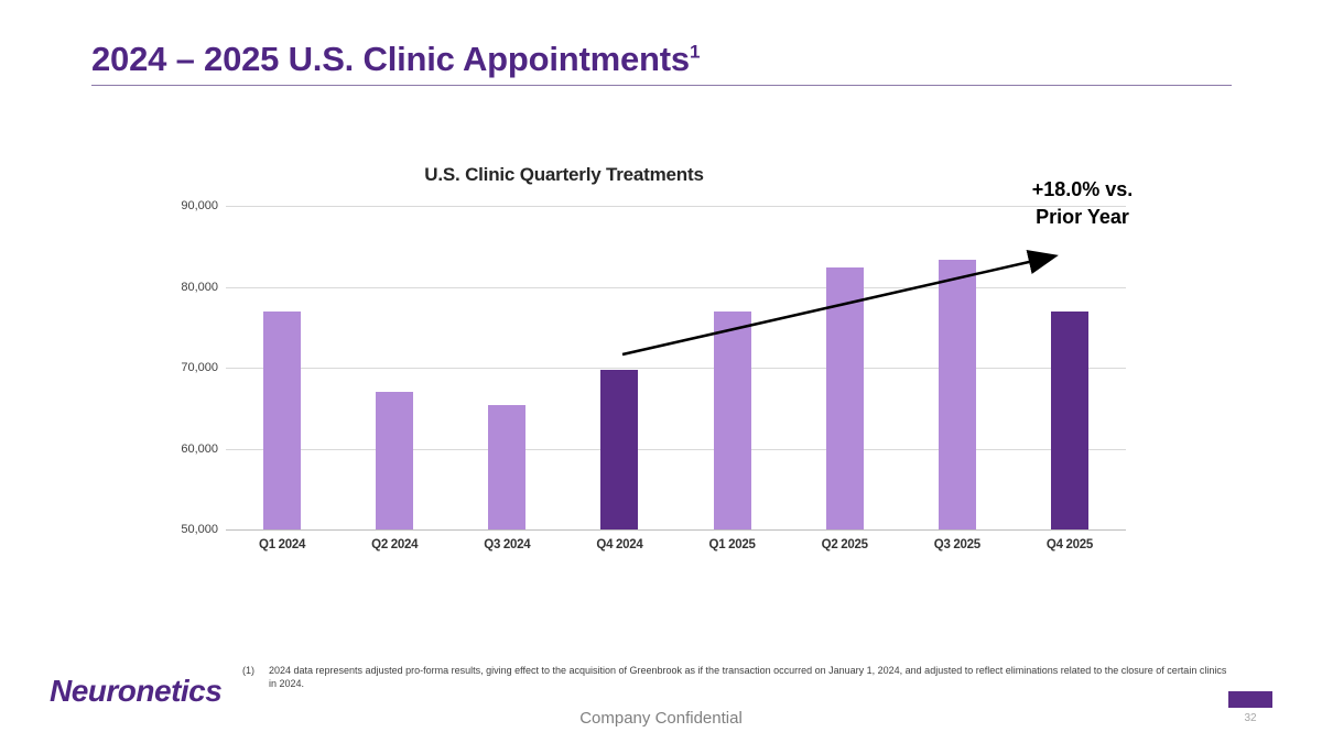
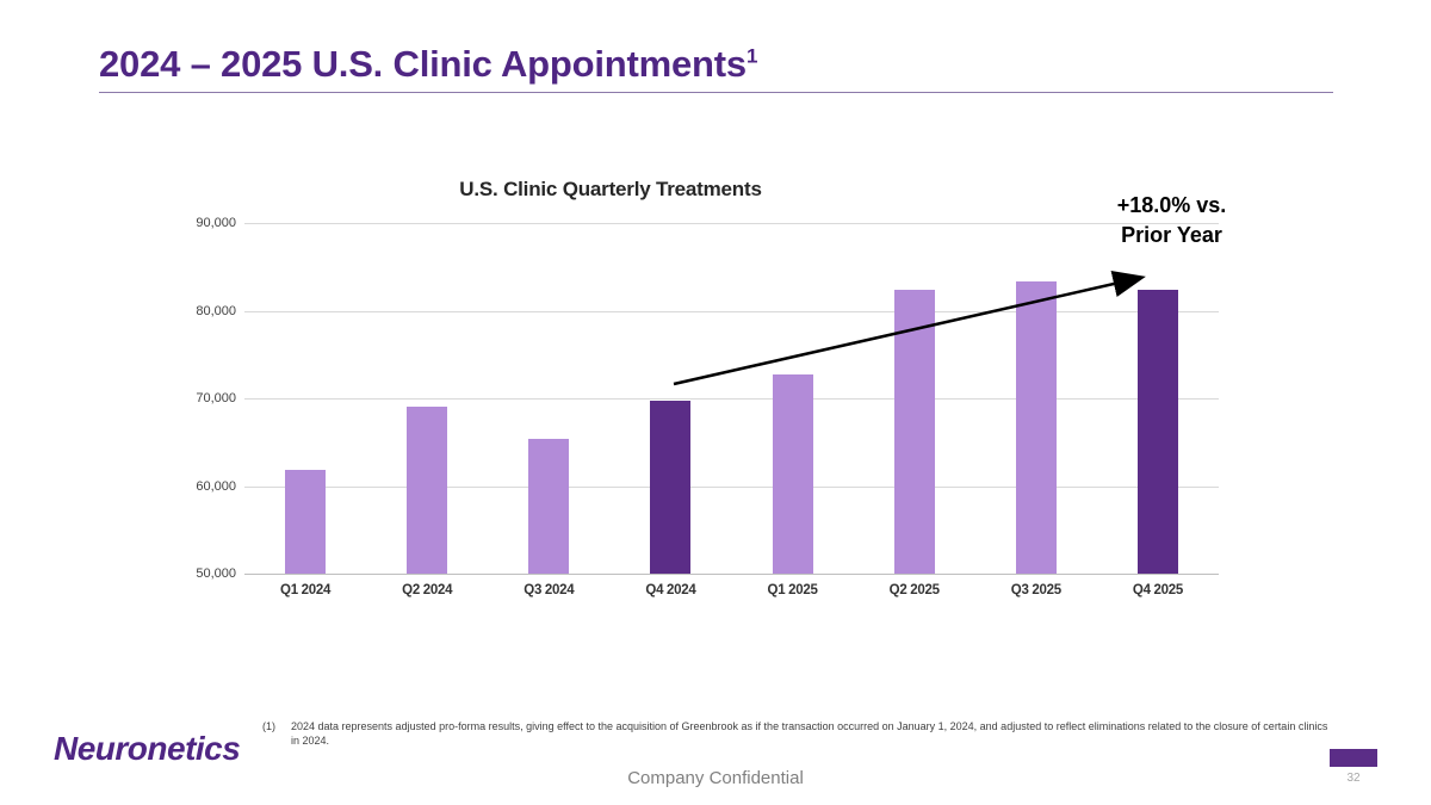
Q1 2024: 77000 -> 62000
Q2 2024: 67000 -> 69000
Q1 2025: 77000 -> 73000
Q4 2025: 77000 -> 82000
